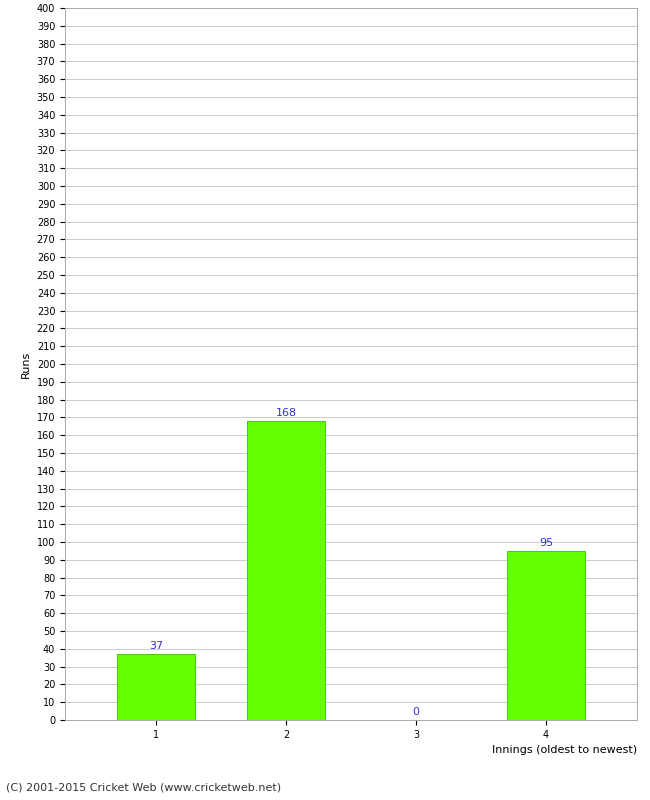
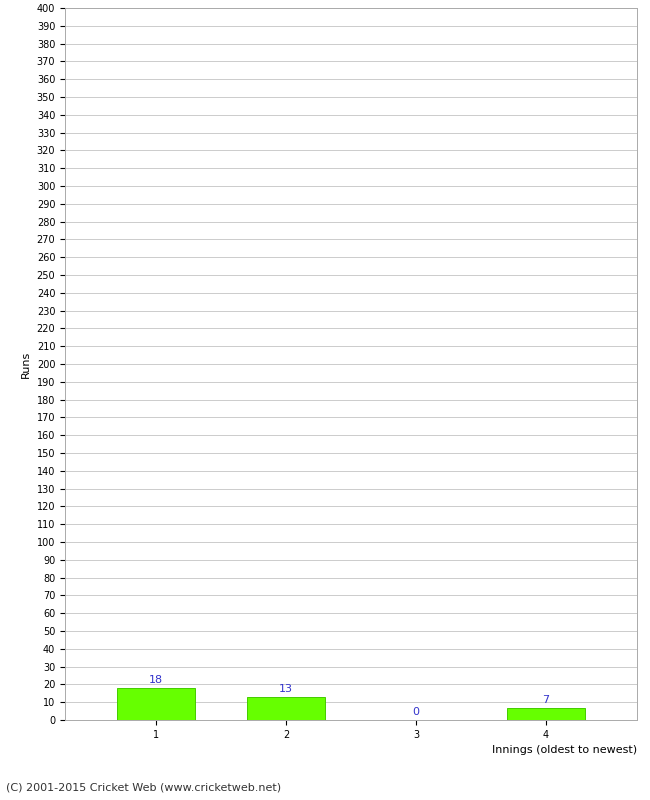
1: 37 -> 18
2: 168 -> 13
4: 95 -> 7
